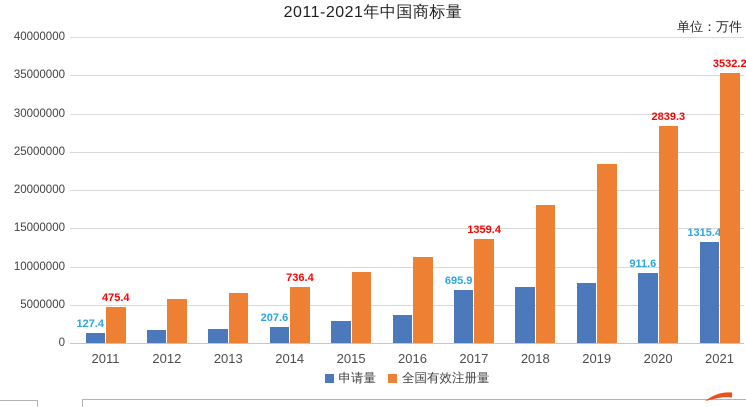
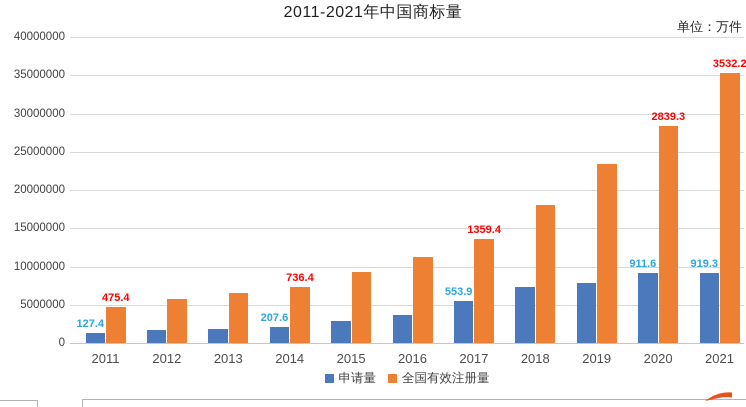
申请量/2017: 695.9 -> 553.9
申请量/2021: 1315.4 -> 919.3
